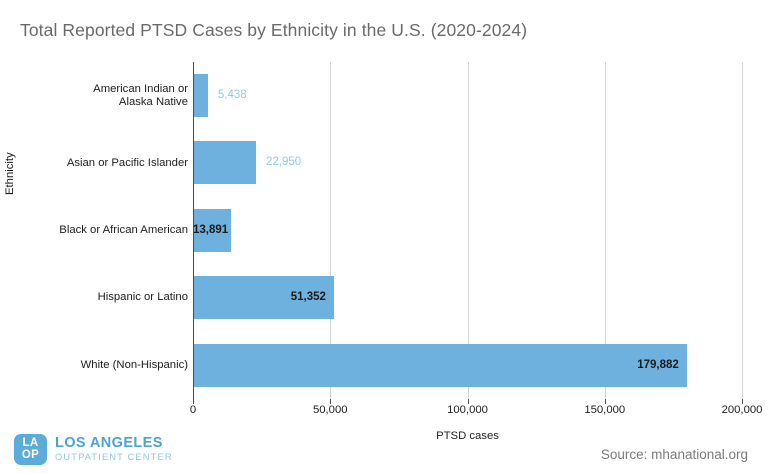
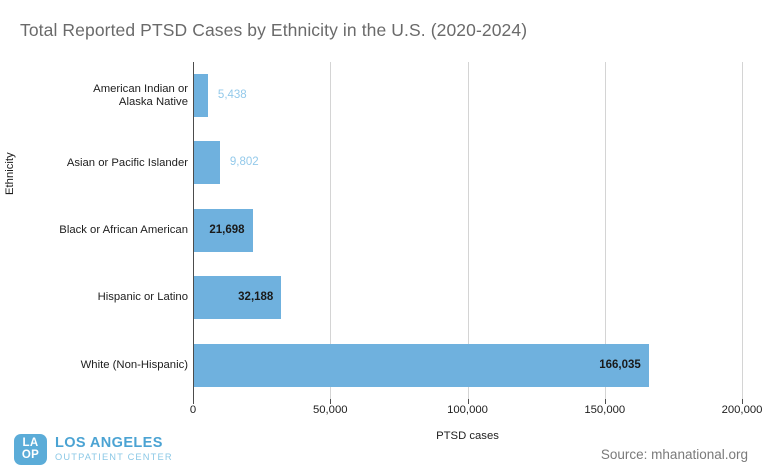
Asian or Pacific Islander: 22,950 -> 9,802
Black or African American: 13,891 -> 21,698
Hispanic or Latino: 51,352 -> 32,188
White (Non-Hispanic): 179,882 -> 166,035
